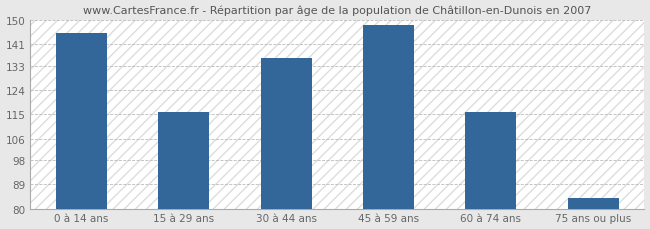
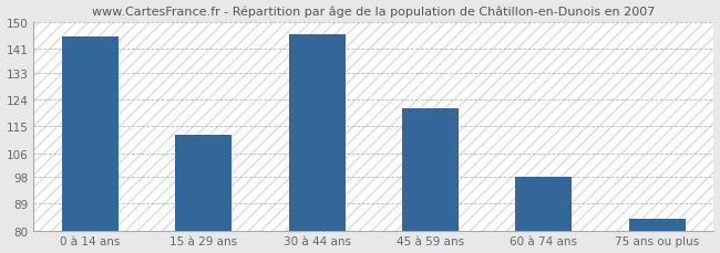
15 à 29 ans: 116 -> 112
30 à 44 ans: 136 -> 146
45 à 59 ans: 148 -> 121
60 à 74 ans: 116 -> 98
